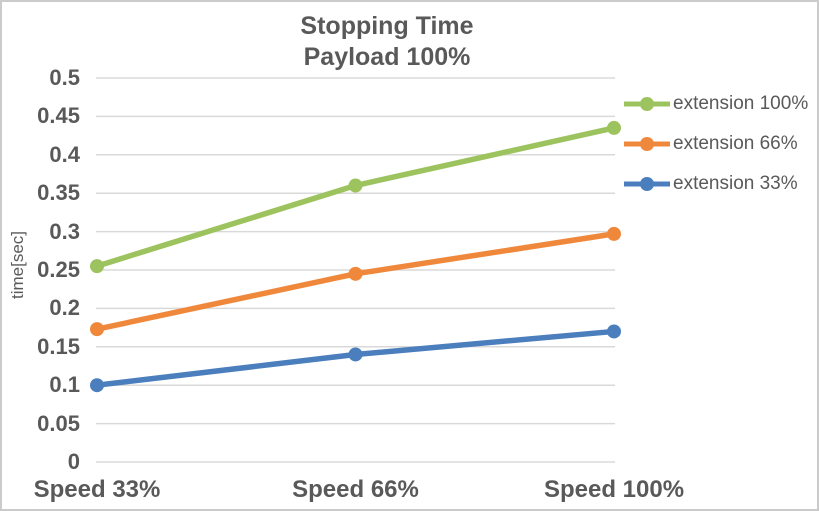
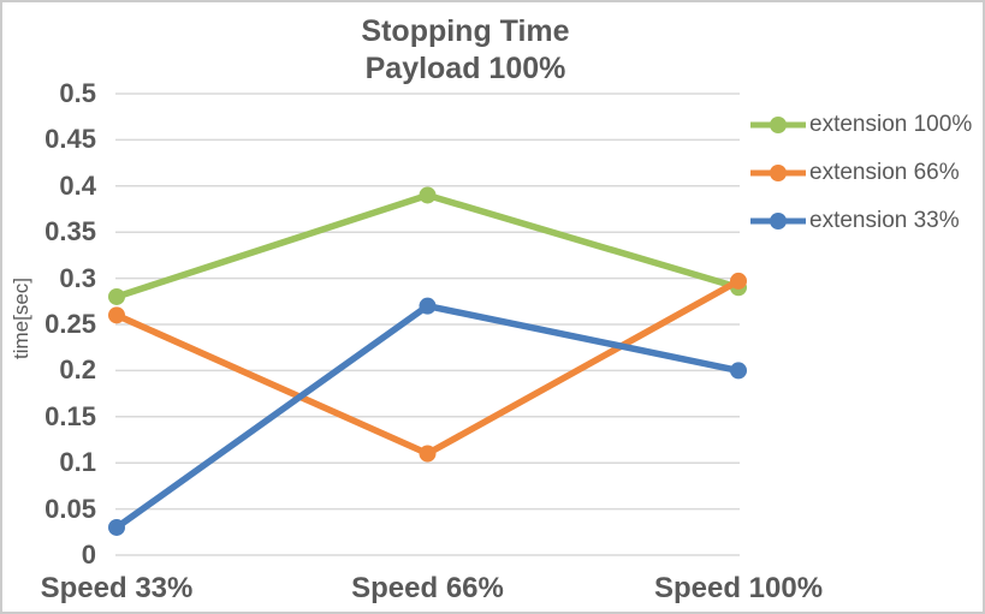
extension 100%/Speed 33%: 0.26 -> 0.28
extension 66%/Speed 33%: 0.17 -> 0.26
extension 33%/Speed 33%: 0.10 -> 0.03
extension 100%/Speed 66%: 0.36 -> 0.39
extension 66%/Speed 66%: 0.24 -> 0.11
extension 33%/Speed 66%: 0.14 -> 0.27
extension 100%/Speed 100%: 0.43 -> 0.29
extension 33%/Speed 100%: 0.17 -> 0.20
